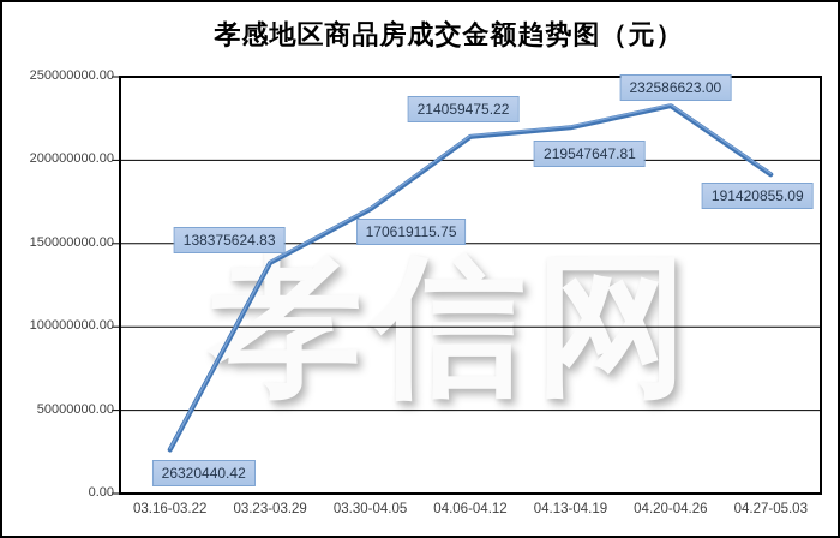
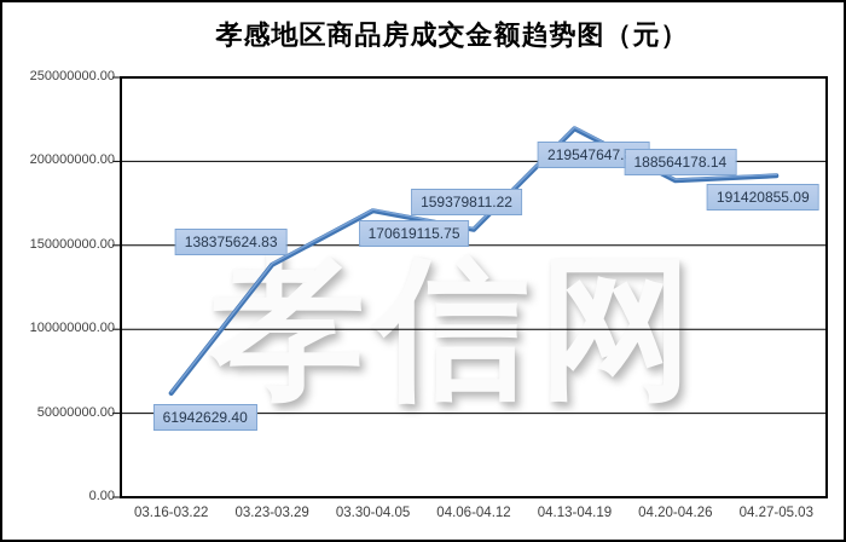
03.16-03.22: 26320440.42 -> 61942629.40
04.06-04.12: 214059475.22 -> 159379811.22
04.20-04.26: 232586623.00 -> 188564178.14
